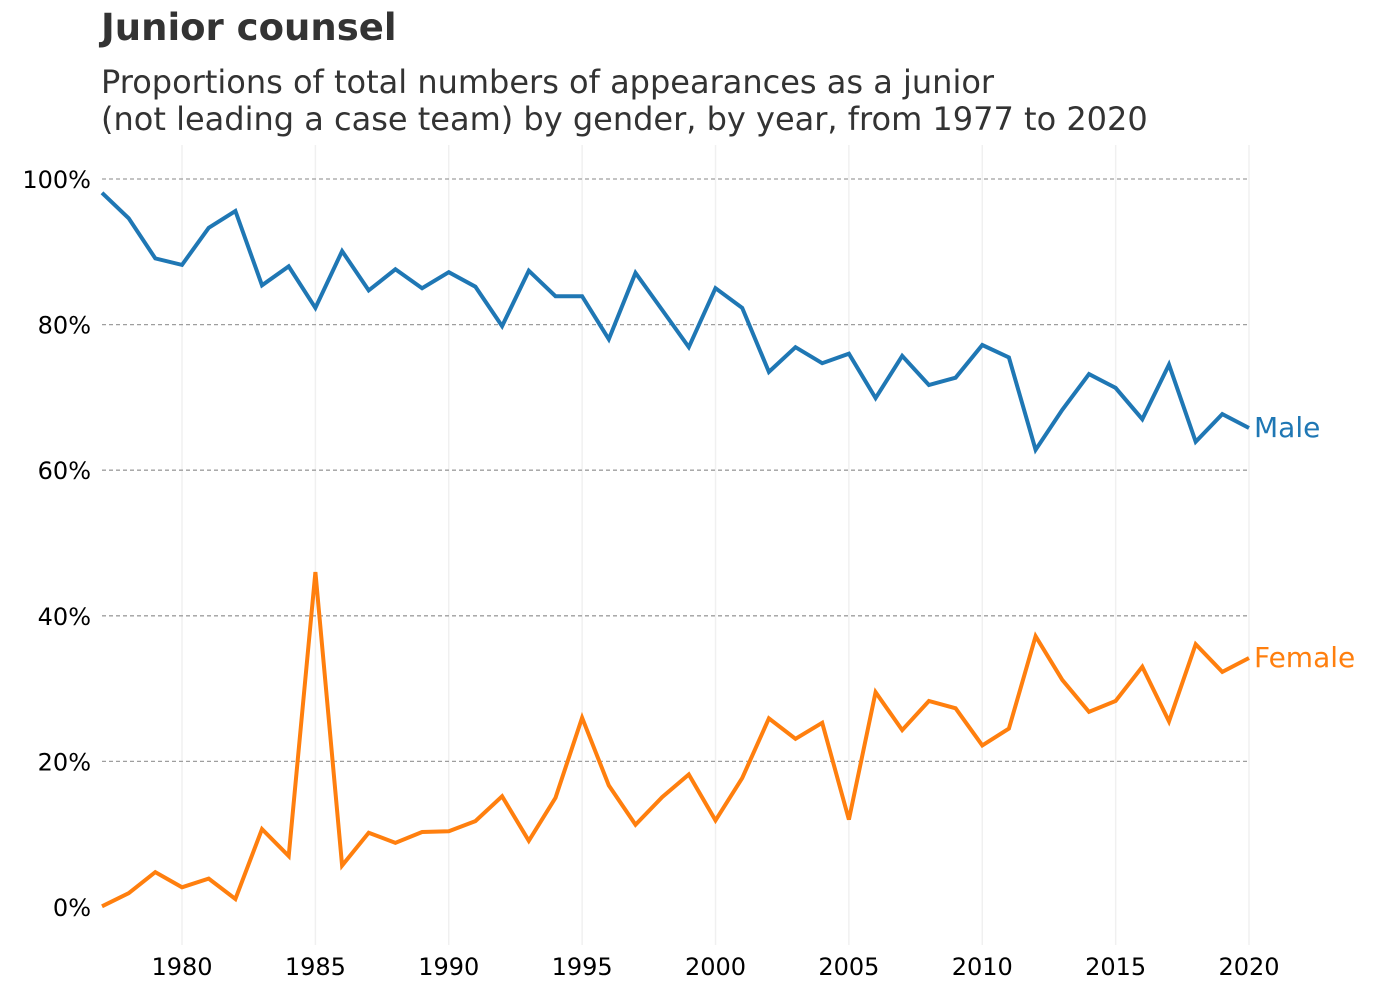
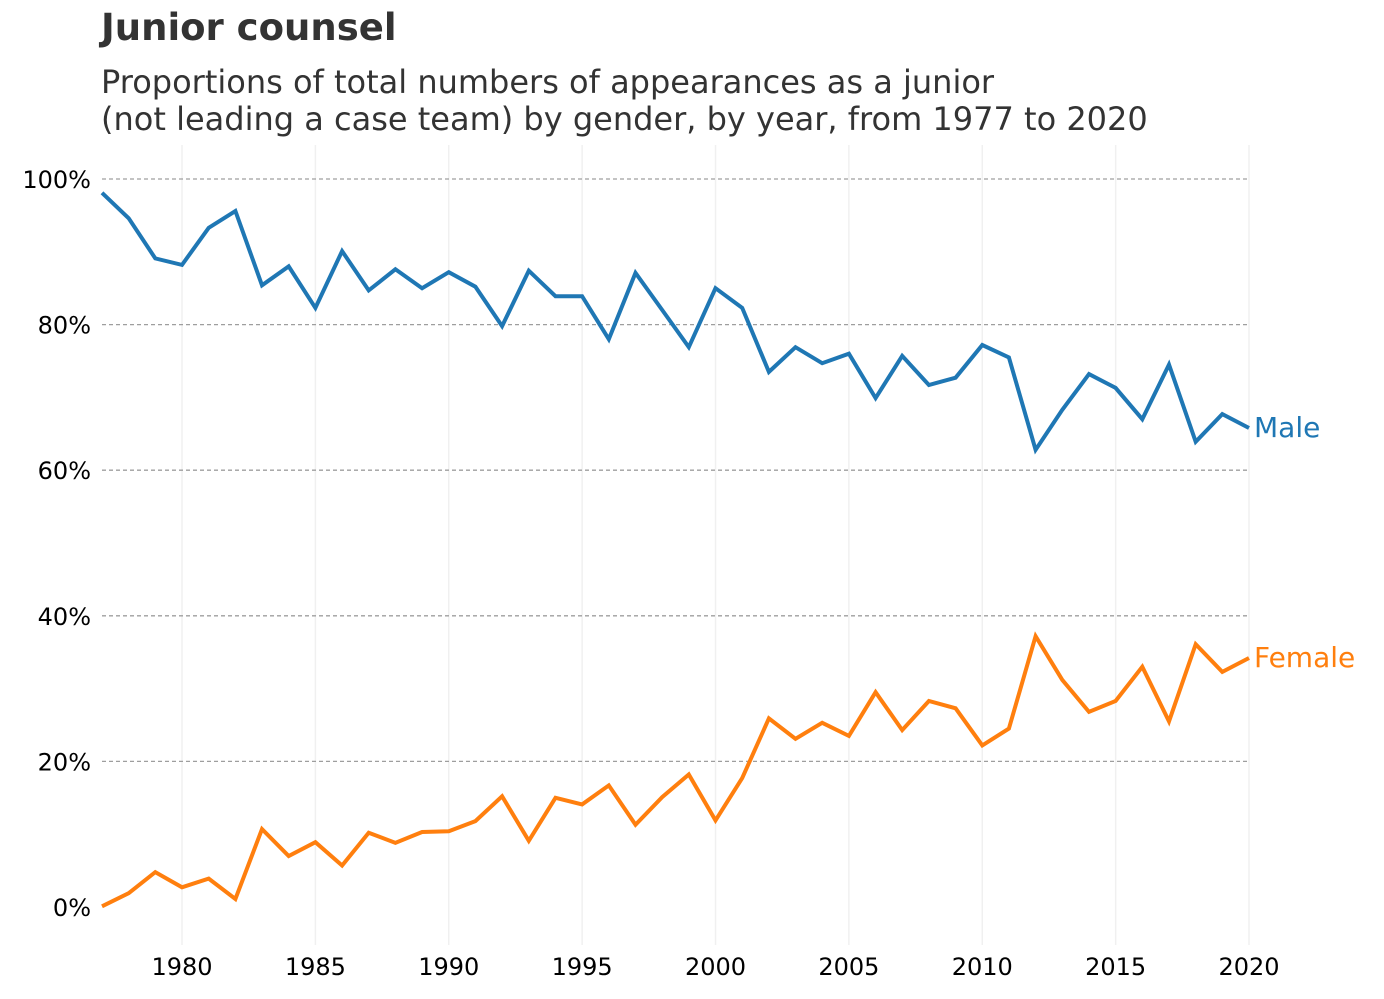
Female/1985: 46% -> 9%
Female/1995: 26% -> 14%
Female/2005: 12% -> 24%
